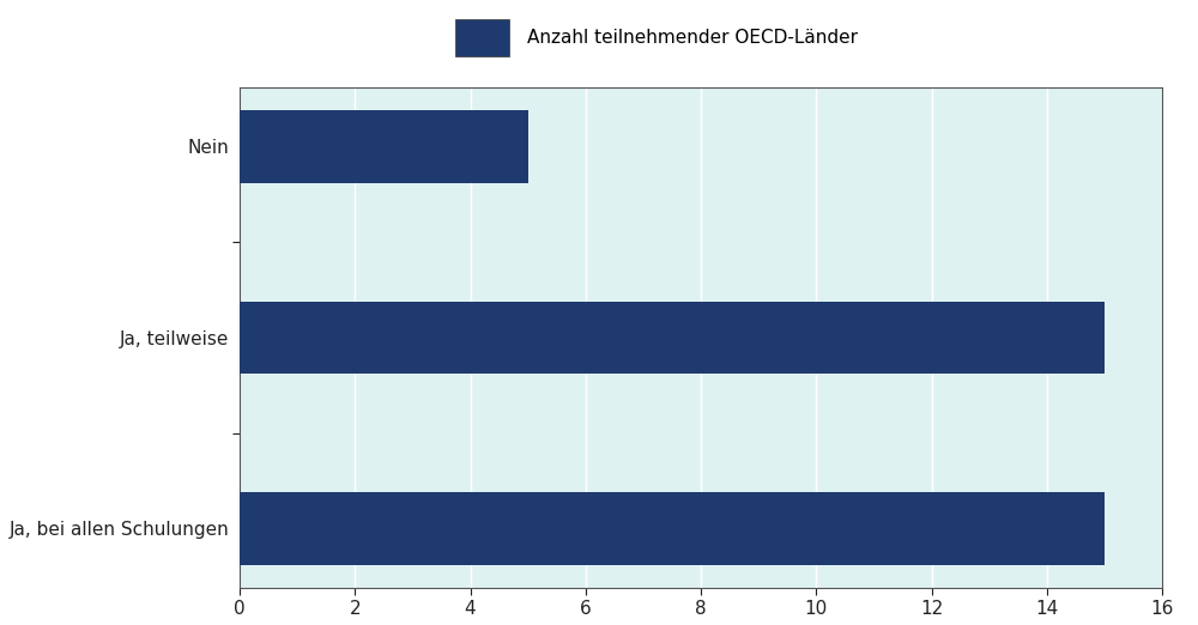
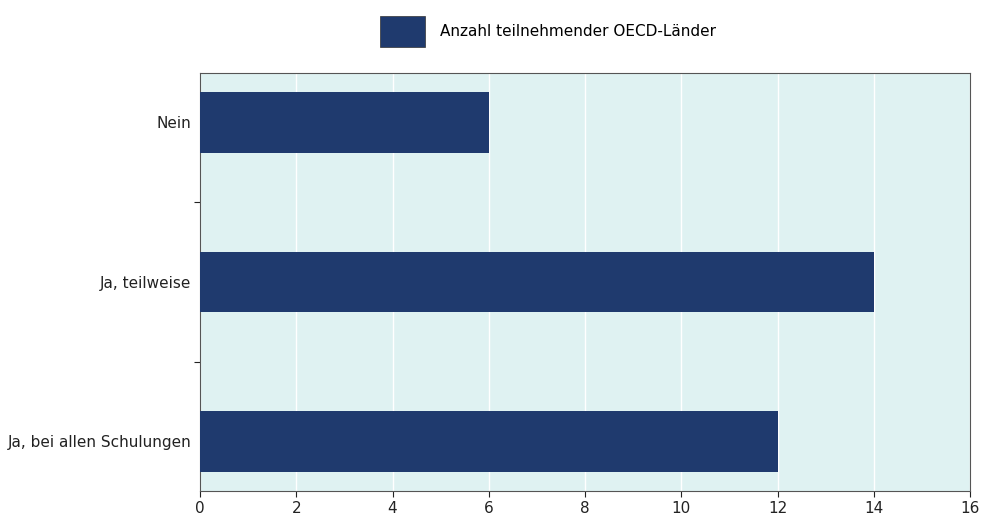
Nein: 5 -> 6
Ja, teilweise: 15 -> 14
Ja, bei allen Schulungen: 15 -> 12
